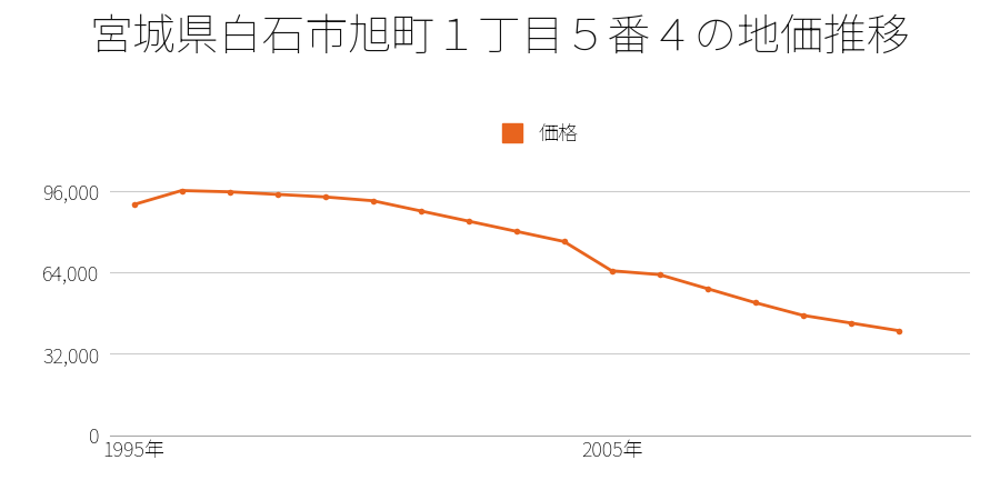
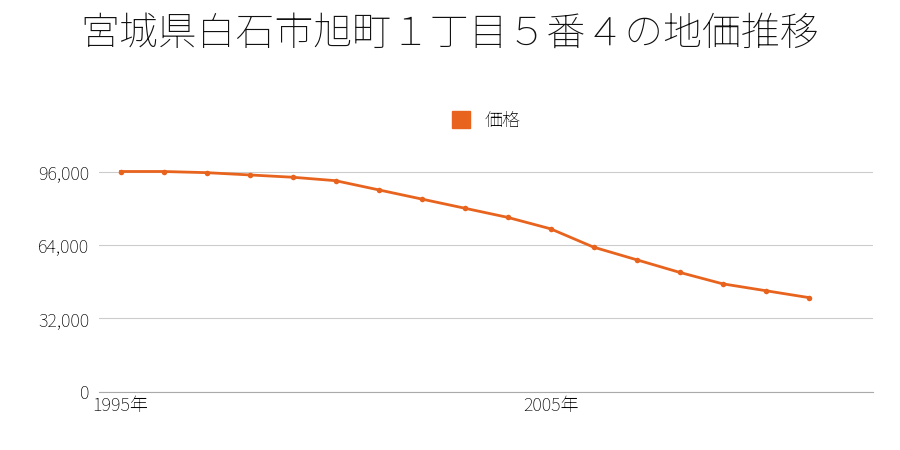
1995年: 90,500 -> 96,000
2005年: 64,500 -> 71,000
